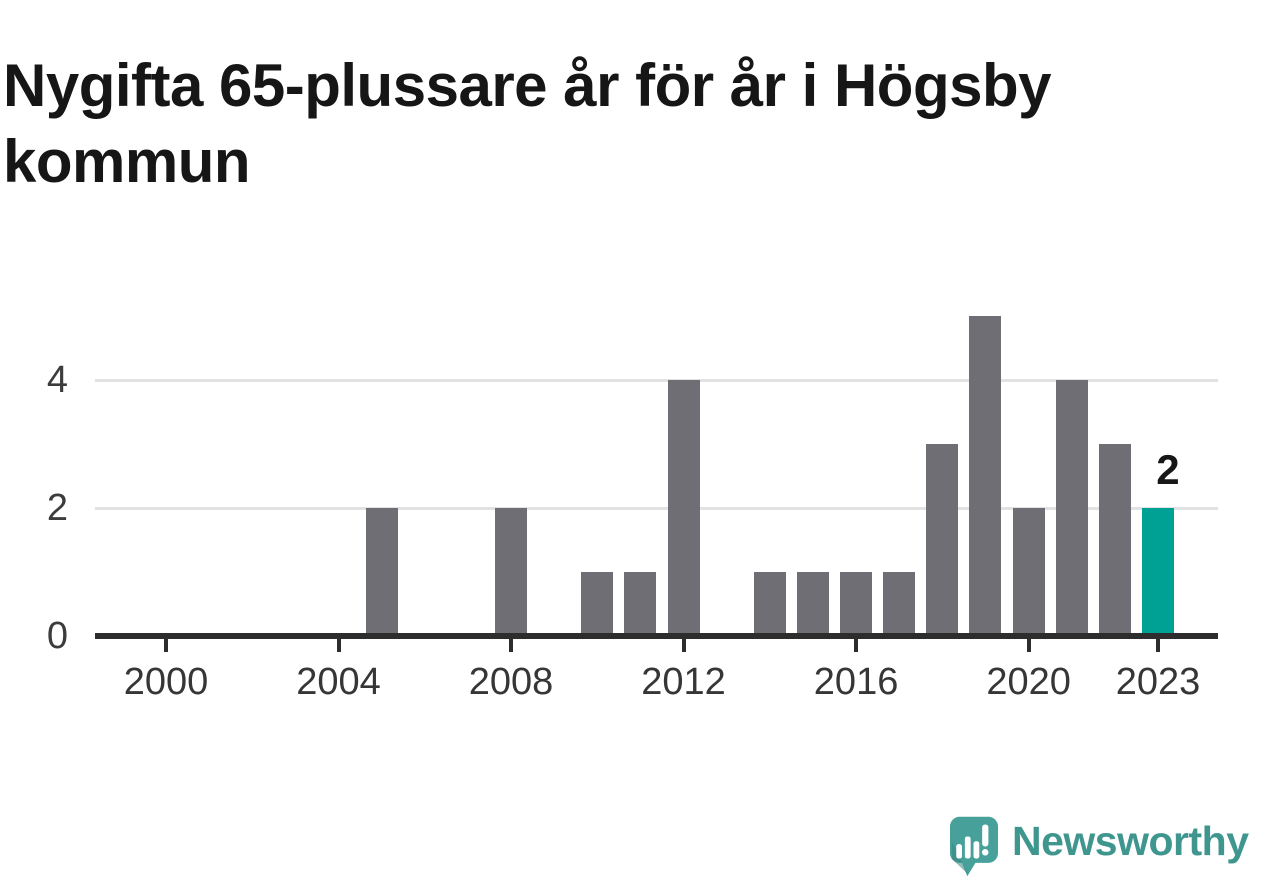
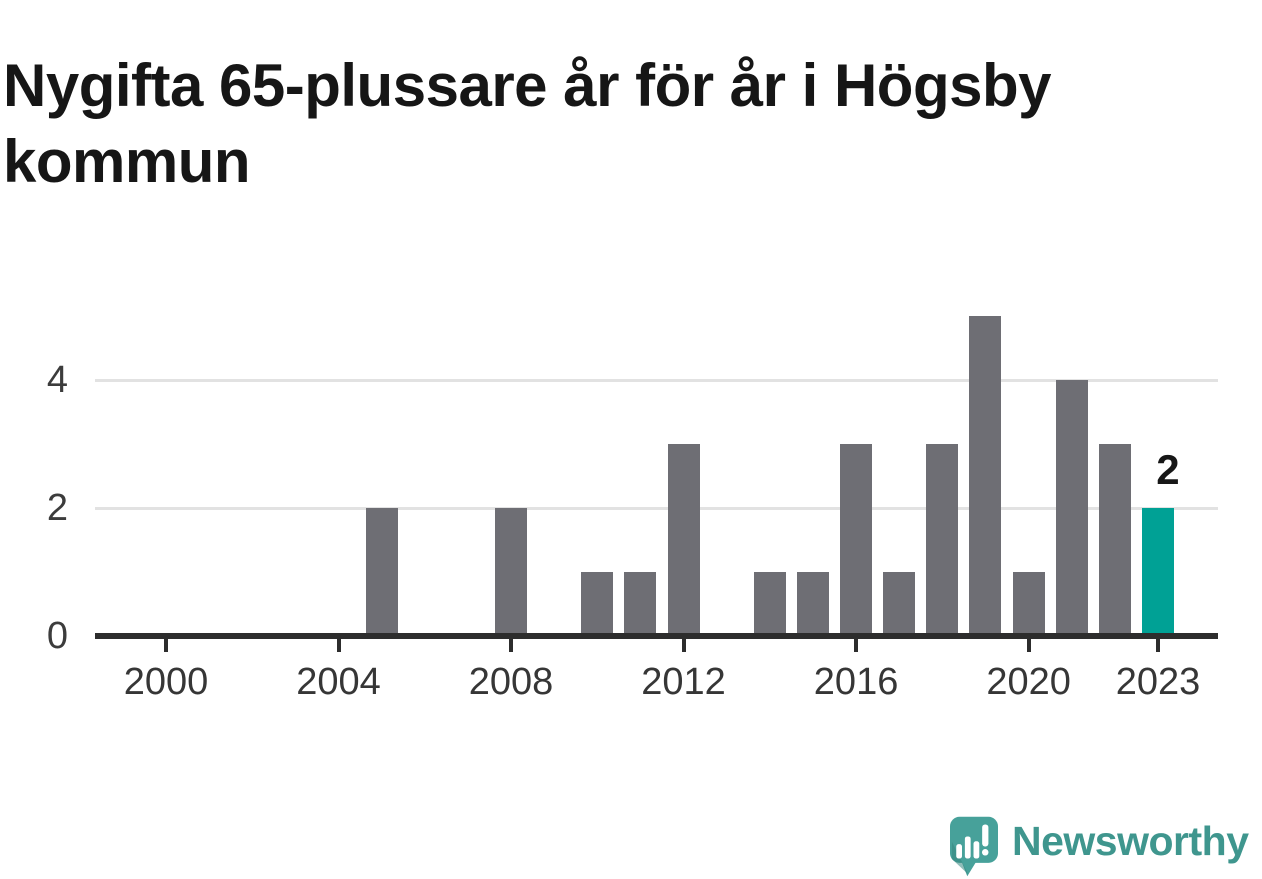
2012: 4 -> 3
2016: 1 -> 3
2020: 2 -> 1
